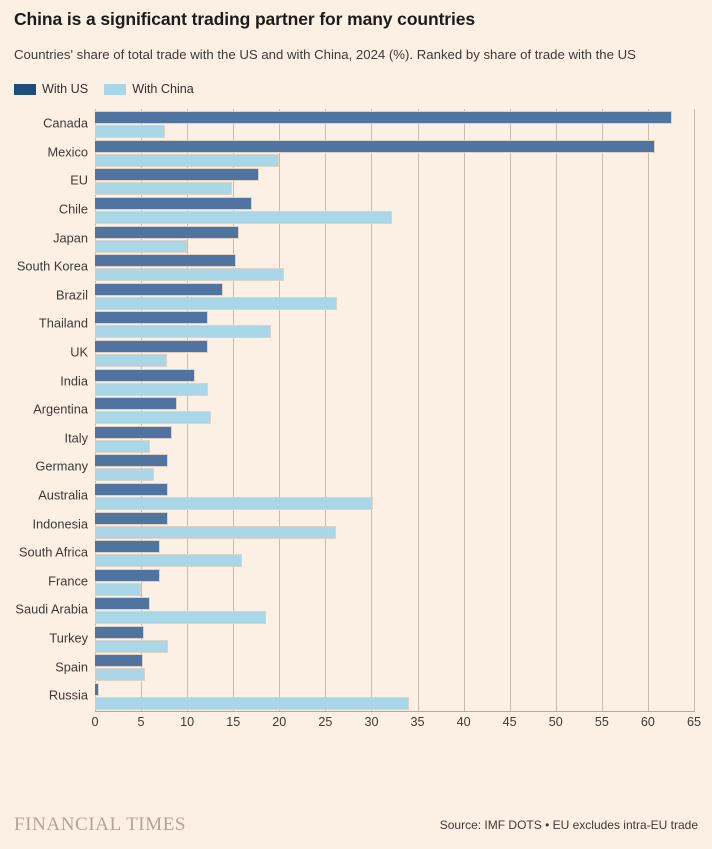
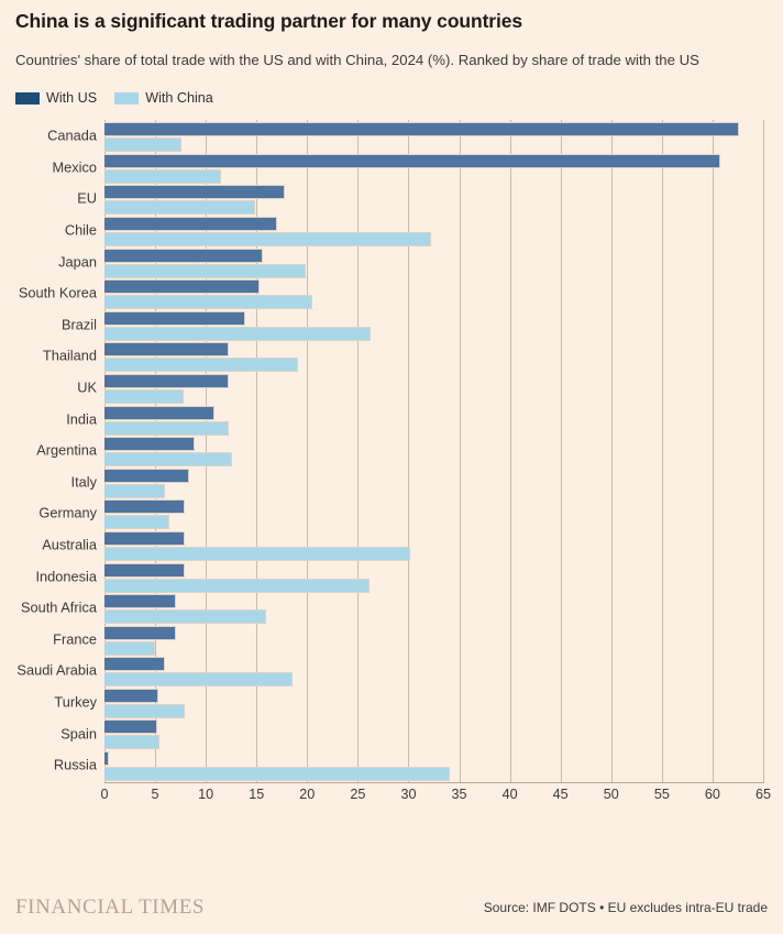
With China/Mexico: 20 -> 12
With China/Japan: 10 -> 20
